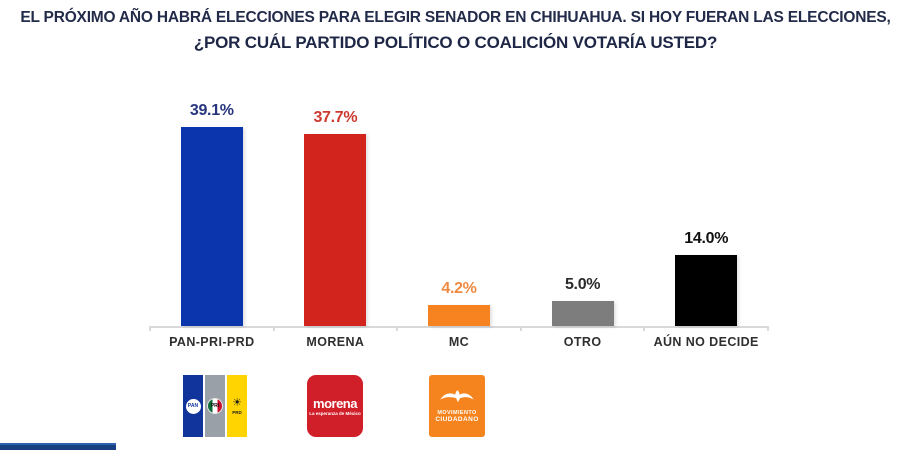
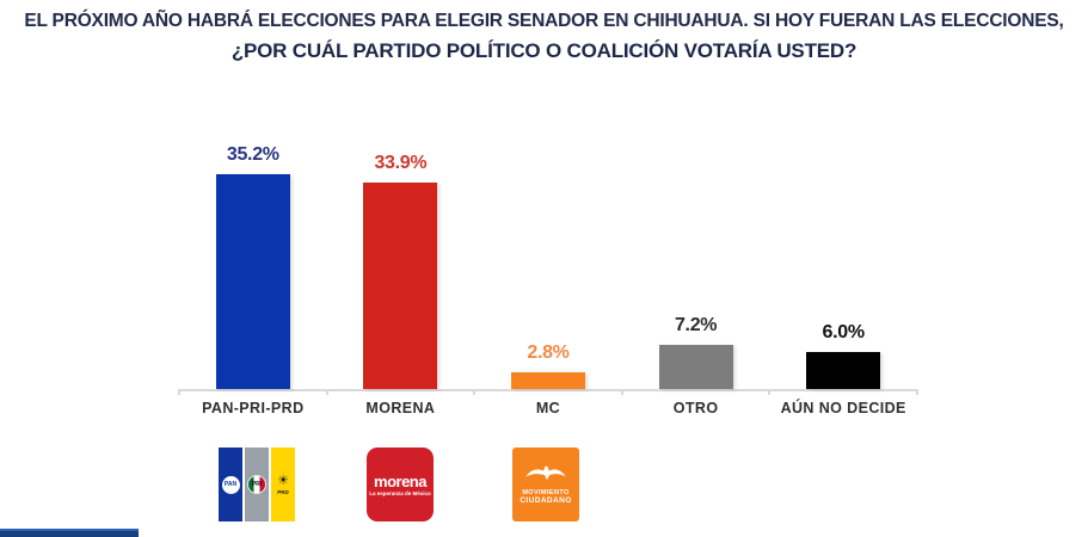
PAN-PRI-PRD: 39.1% -> 35.2%
MORENA: 37.7% -> 33.9%
MC: 4.2% -> 2.8%
OTRO: 5.0% -> 7.2%
AÚN NO DECIDE: 14.0% -> 6.0%
